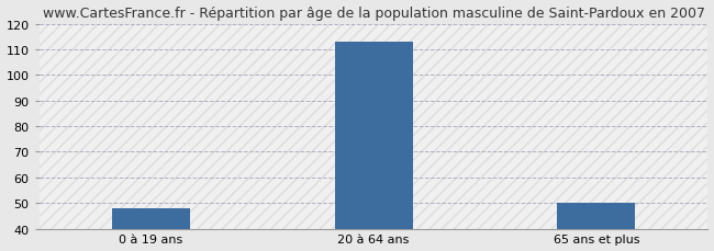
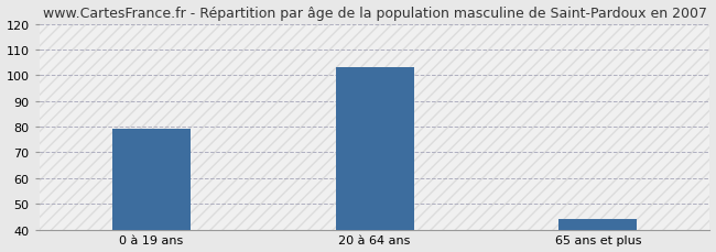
0 à 19 ans: 48 -> 79
20 à 64 ans: 113 -> 103
65 ans et plus: 50 -> 44
